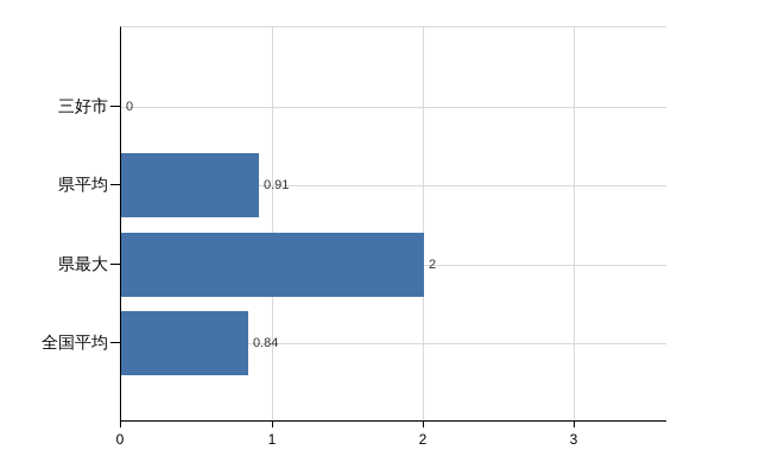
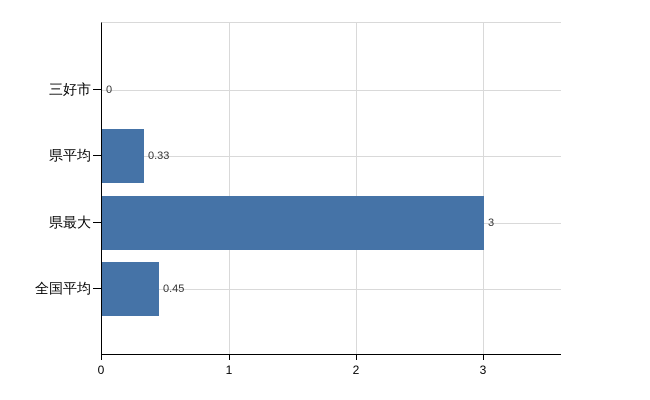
県平均: 0.91 -> 0.33
県最大: 2 -> 3
全国平均: 0.84 -> 0.45
